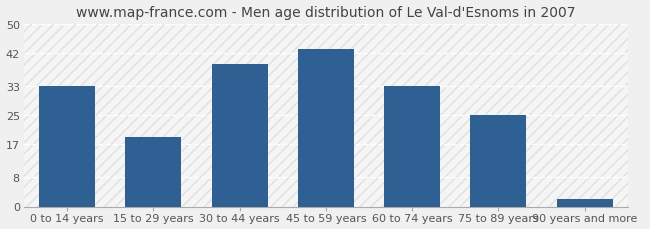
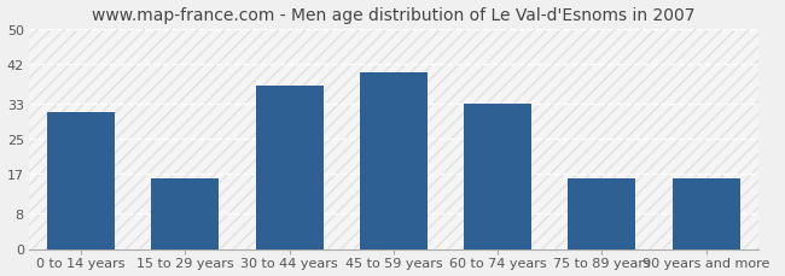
0 to 14 years: 33 -> 31
15 to 29 years: 19 -> 16
30 to 44 years: 39 -> 37
45 to 59 years: 43 -> 40
75 to 89 years: 25 -> 16
90 years and more: 2 -> 16
